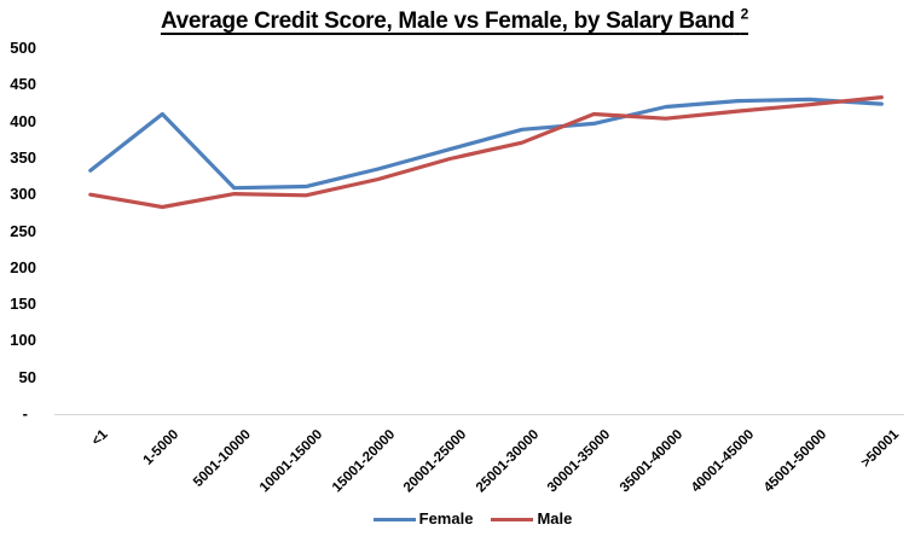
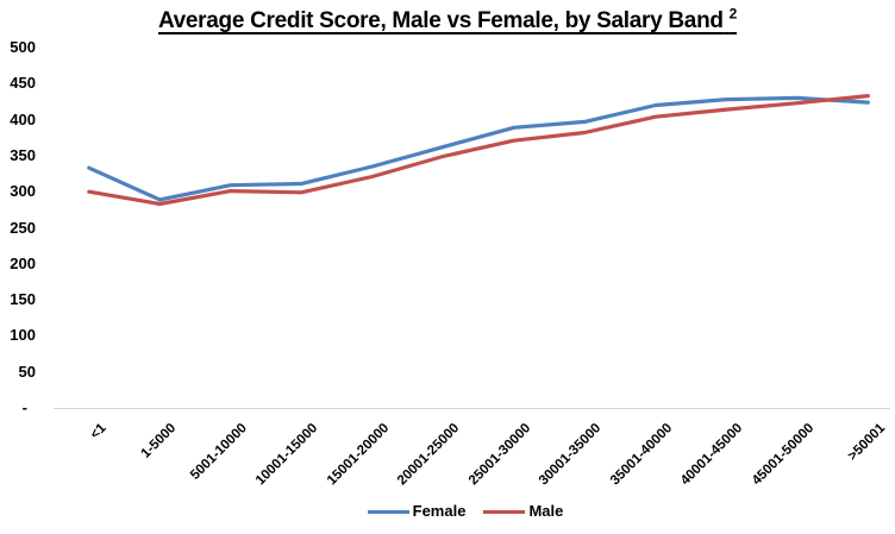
Female/1-5000: 410 -> 290
Male/30001-35000: 410 -> 380
